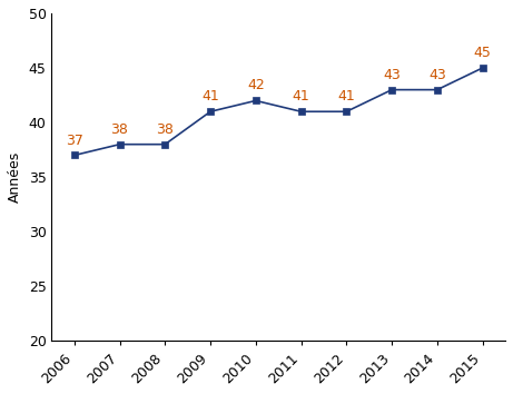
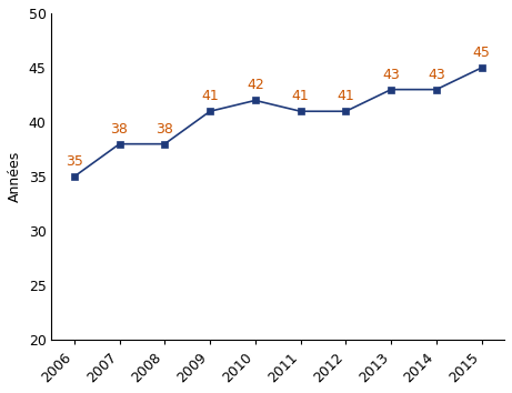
2006: 37 -> 35
